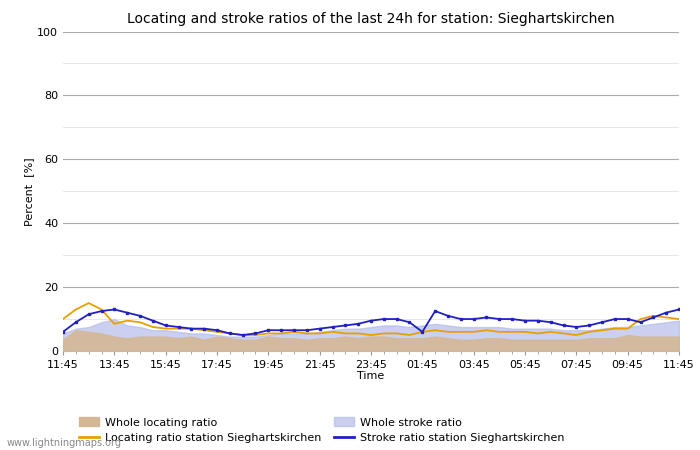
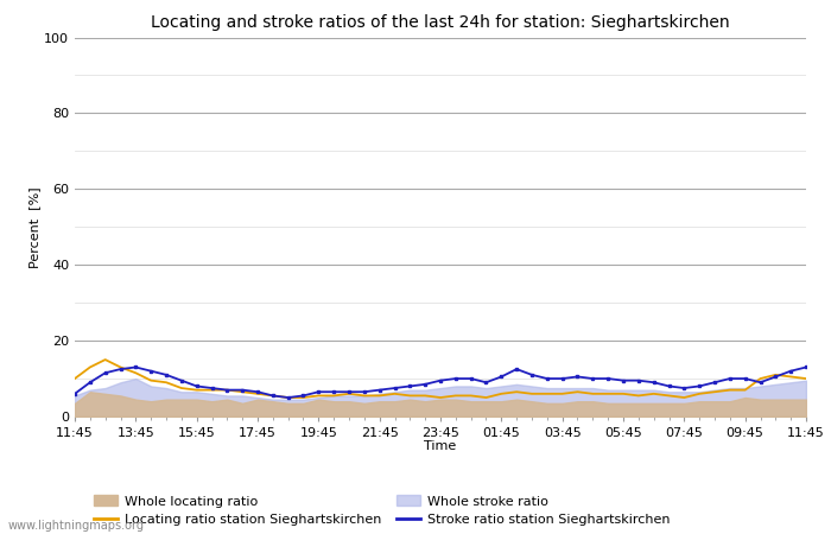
Locating ratio station Sieghartskirchen/13:45: 8.5 -> 11.5
Stroke ratio station Sieghartskirchen/01:45: 6.0 -> 10.5
